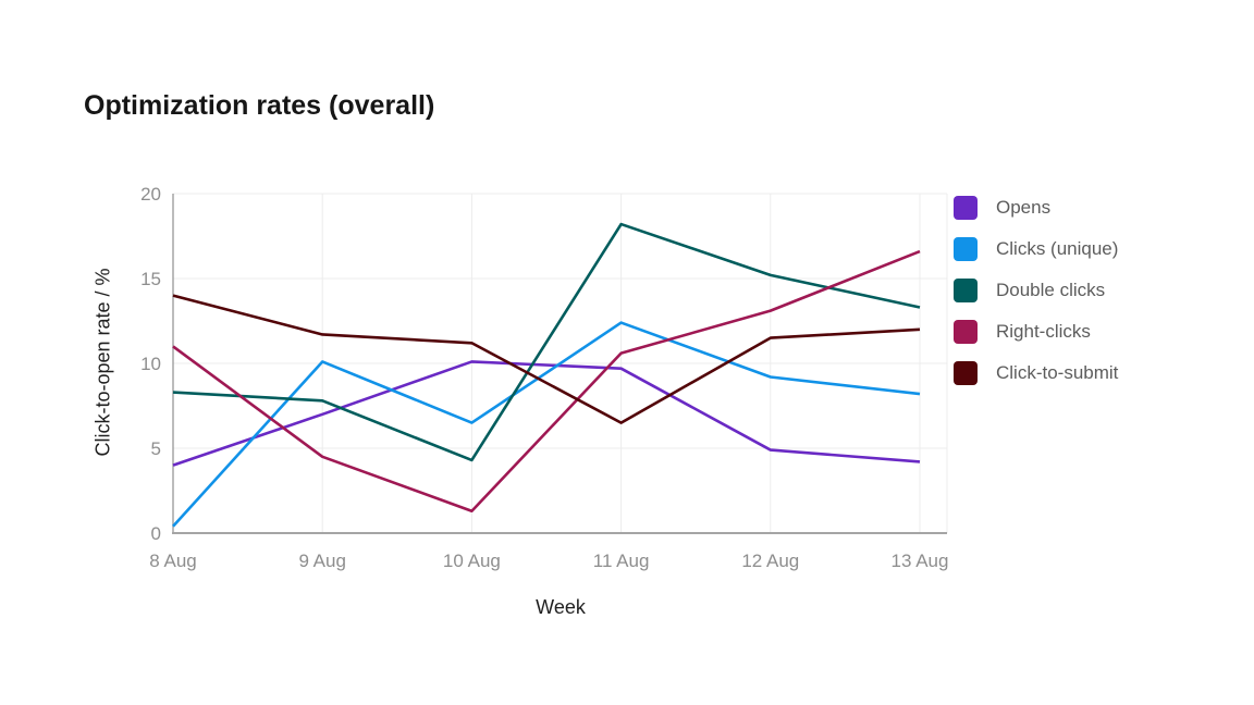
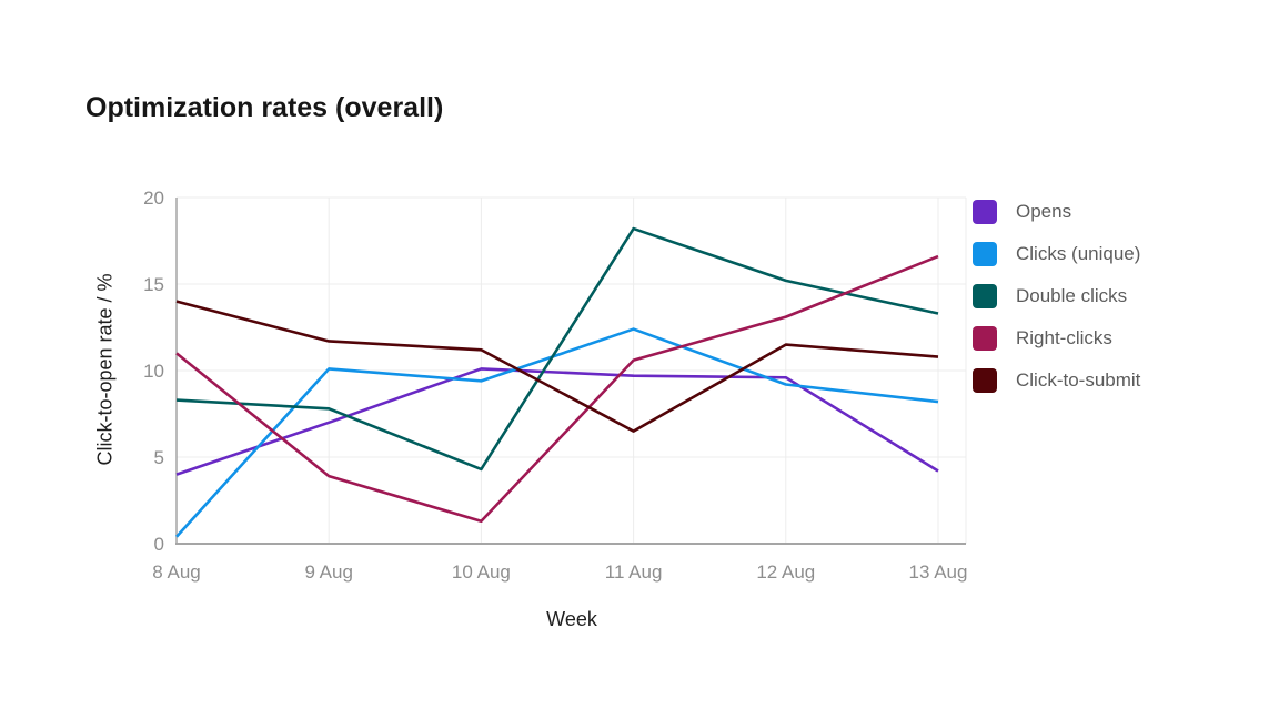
Right-clicks/9 Aug: 4.5 -> 3.9
Clicks (unique)/10 Aug: 6.5 -> 9.4
Opens/12 Aug: 4.9 -> 9.6
Click-to-submit/13 Aug: 12.0 -> 10.8
